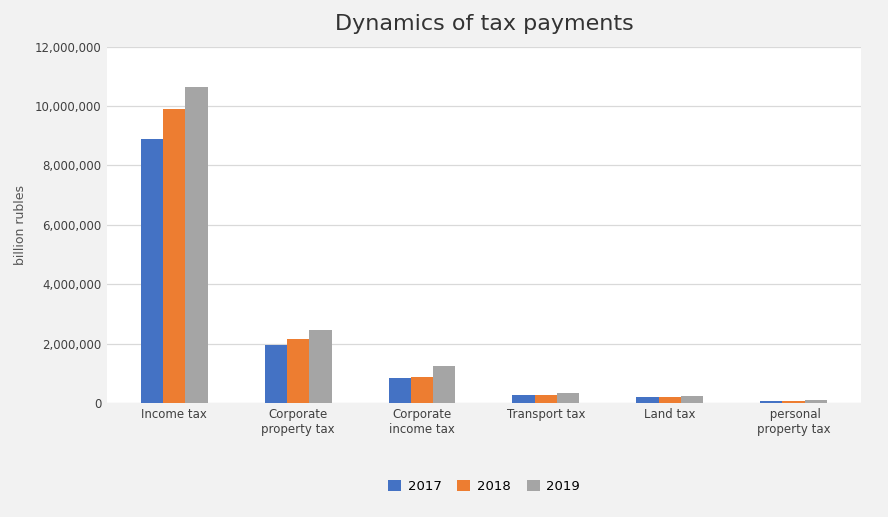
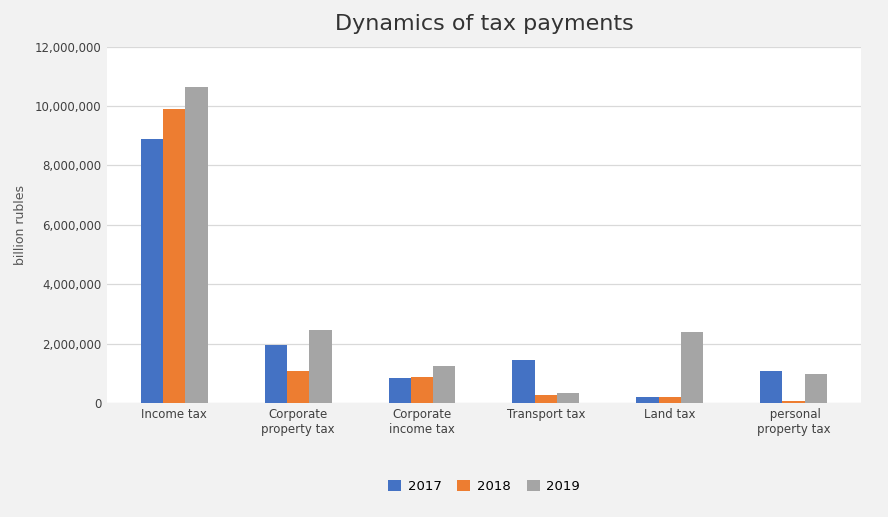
2018/Corporate property tax: 2,150,000 -> 1,100,000
2017/Transport tax: 270,000 -> 1,450,000
2019/Land tax: 240,000 -> 2,400,000
2017/personal property tax: 70,000 -> 1,100,000
2019/personal property tax: 100,000 -> 1,000,000
